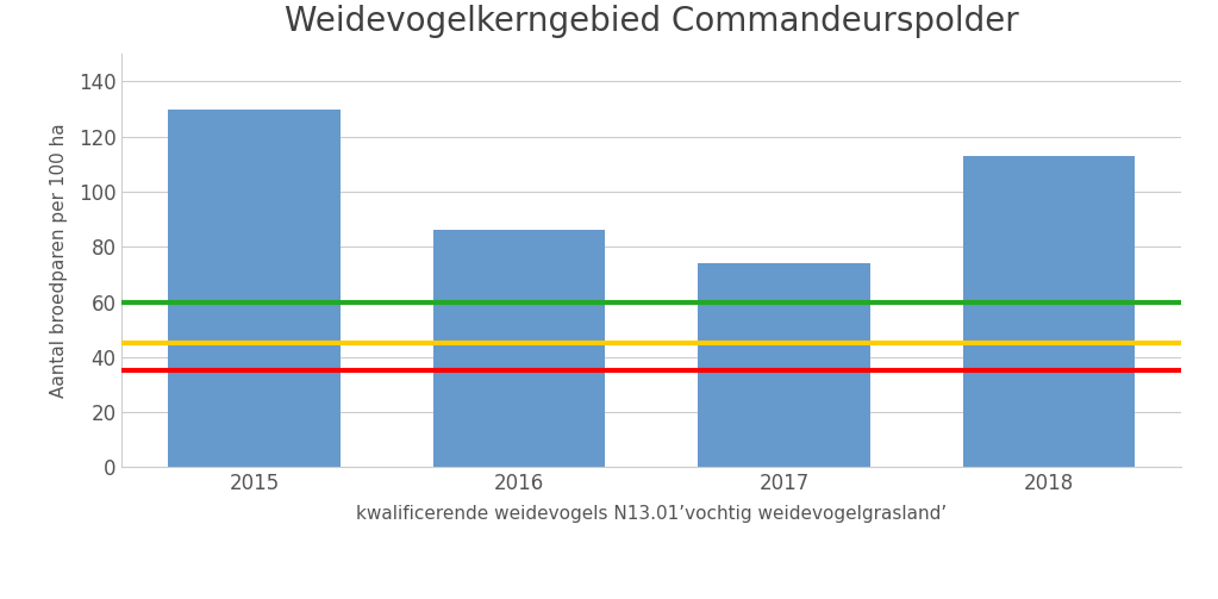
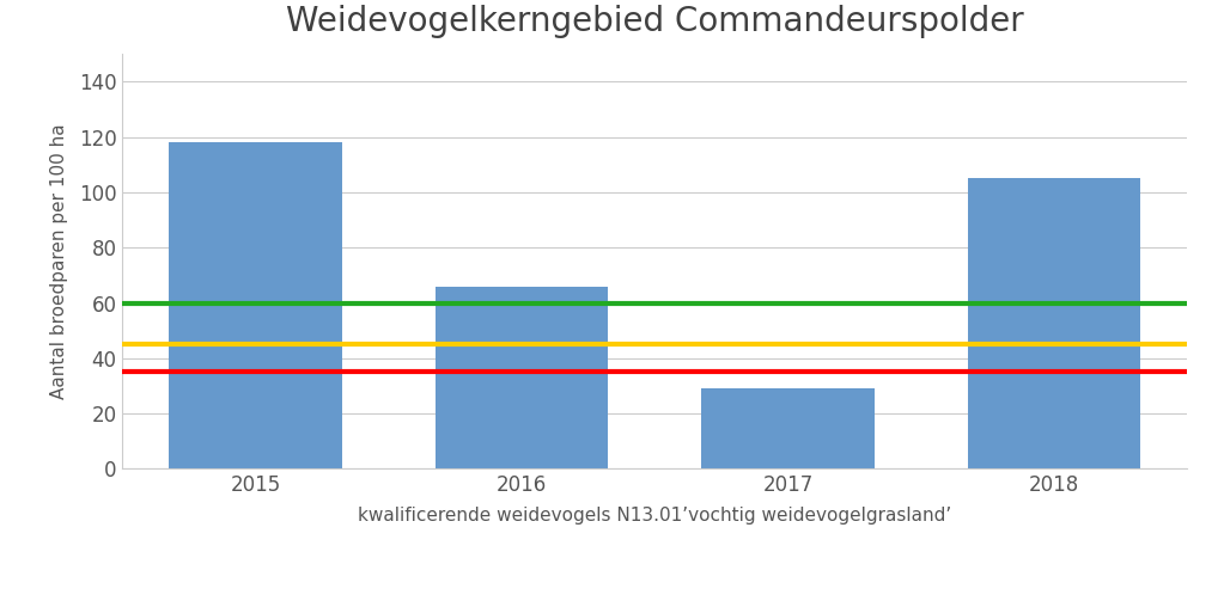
2015: 130 -> 118
2016: 86 -> 66
2017: 74 -> 29
2018: 113 -> 105
